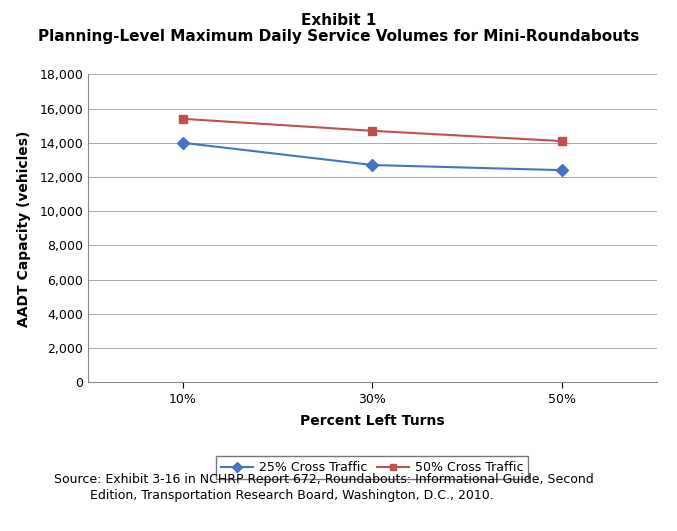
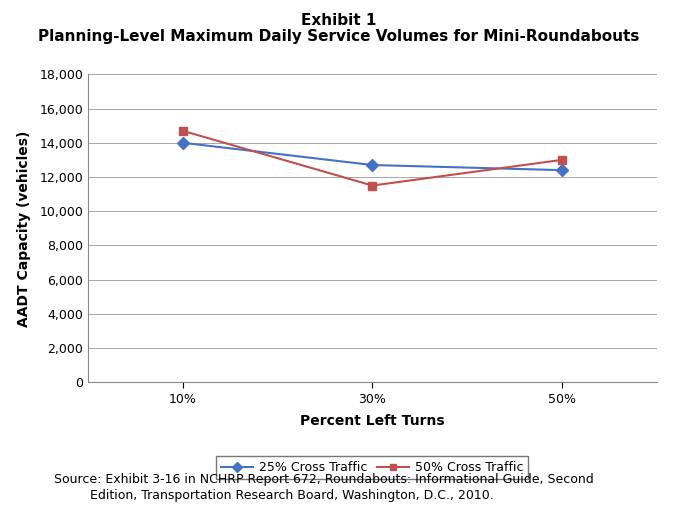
50% Cross Traffic/10%: 15,400 -> 14,700
50% Cross Traffic/30%: 14,700 -> 11,500
50% Cross Traffic/50%: 14,100 -> 13,000
